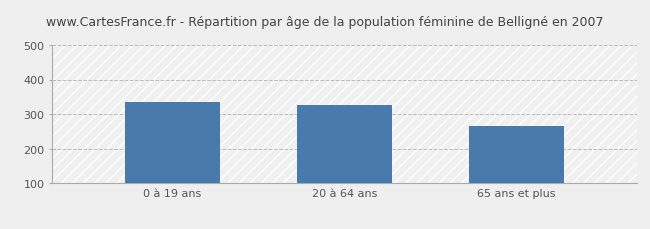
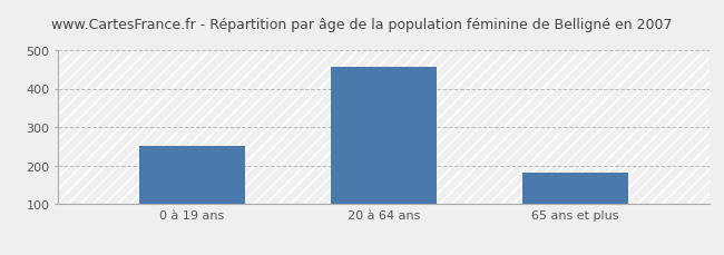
0 à 19 ans: 335 -> 250
20 à 64 ans: 325 -> 457
65 ans et plus: 265 -> 182
